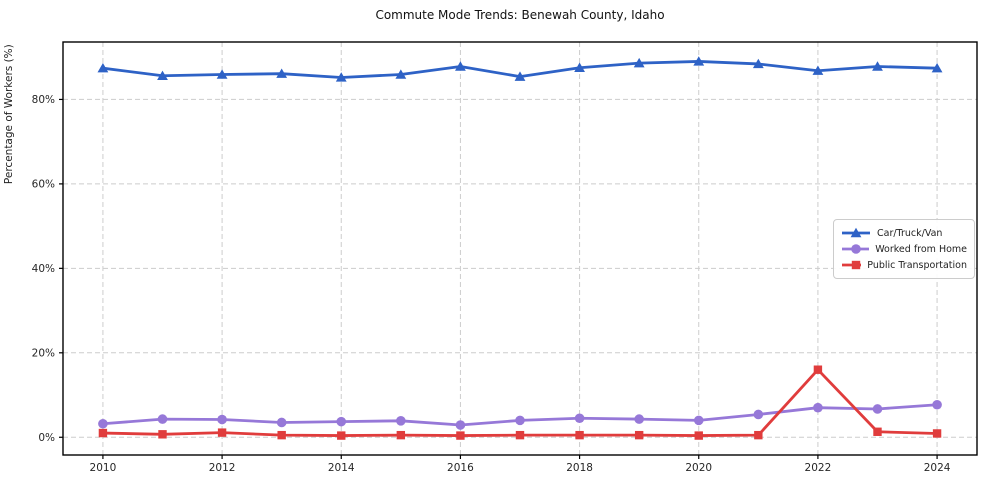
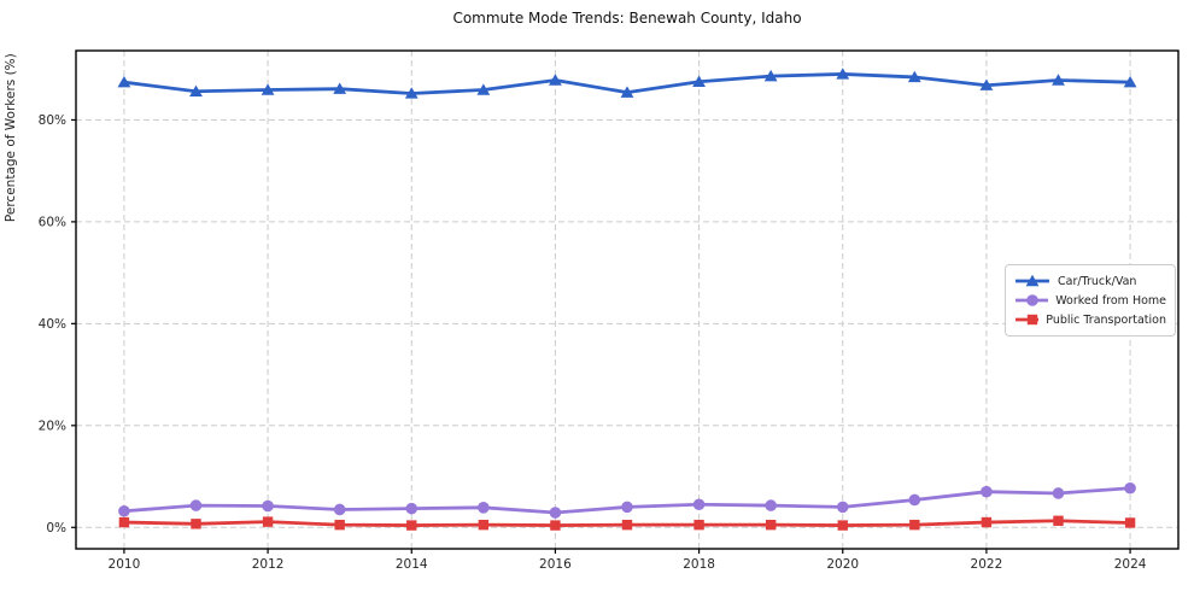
Public Transportation/2022: 16% -> 1%
